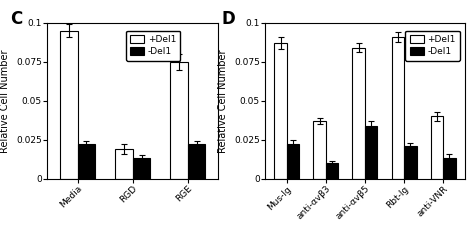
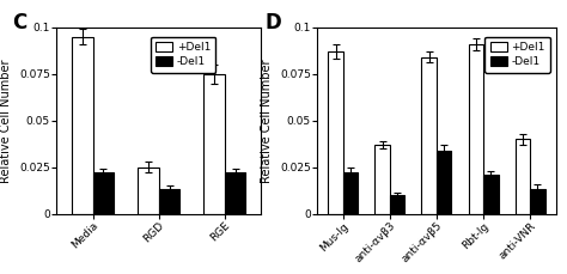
+Del1/RGD: 0.019 -> 0.025
